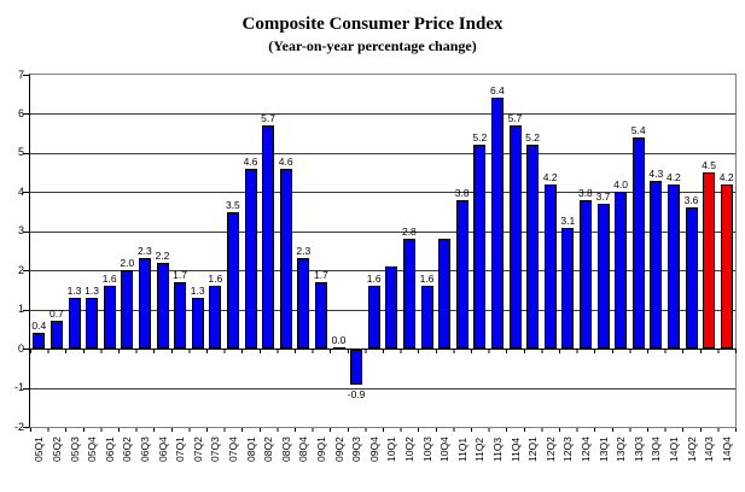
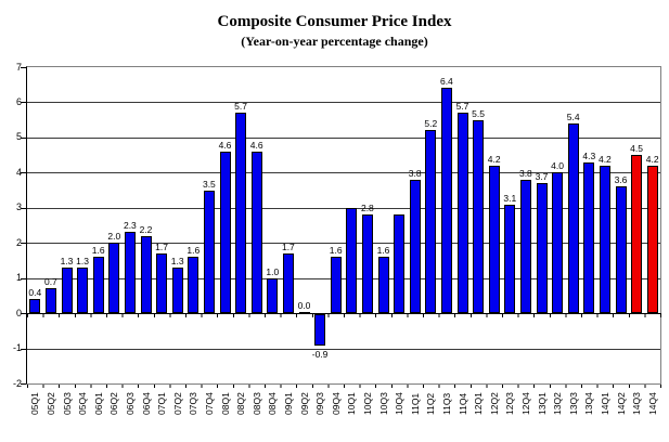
08Q4: 2.3 -> 1.0
10Q1: 2.1 -> 3.0
12Q1: 5.2 -> 5.5
